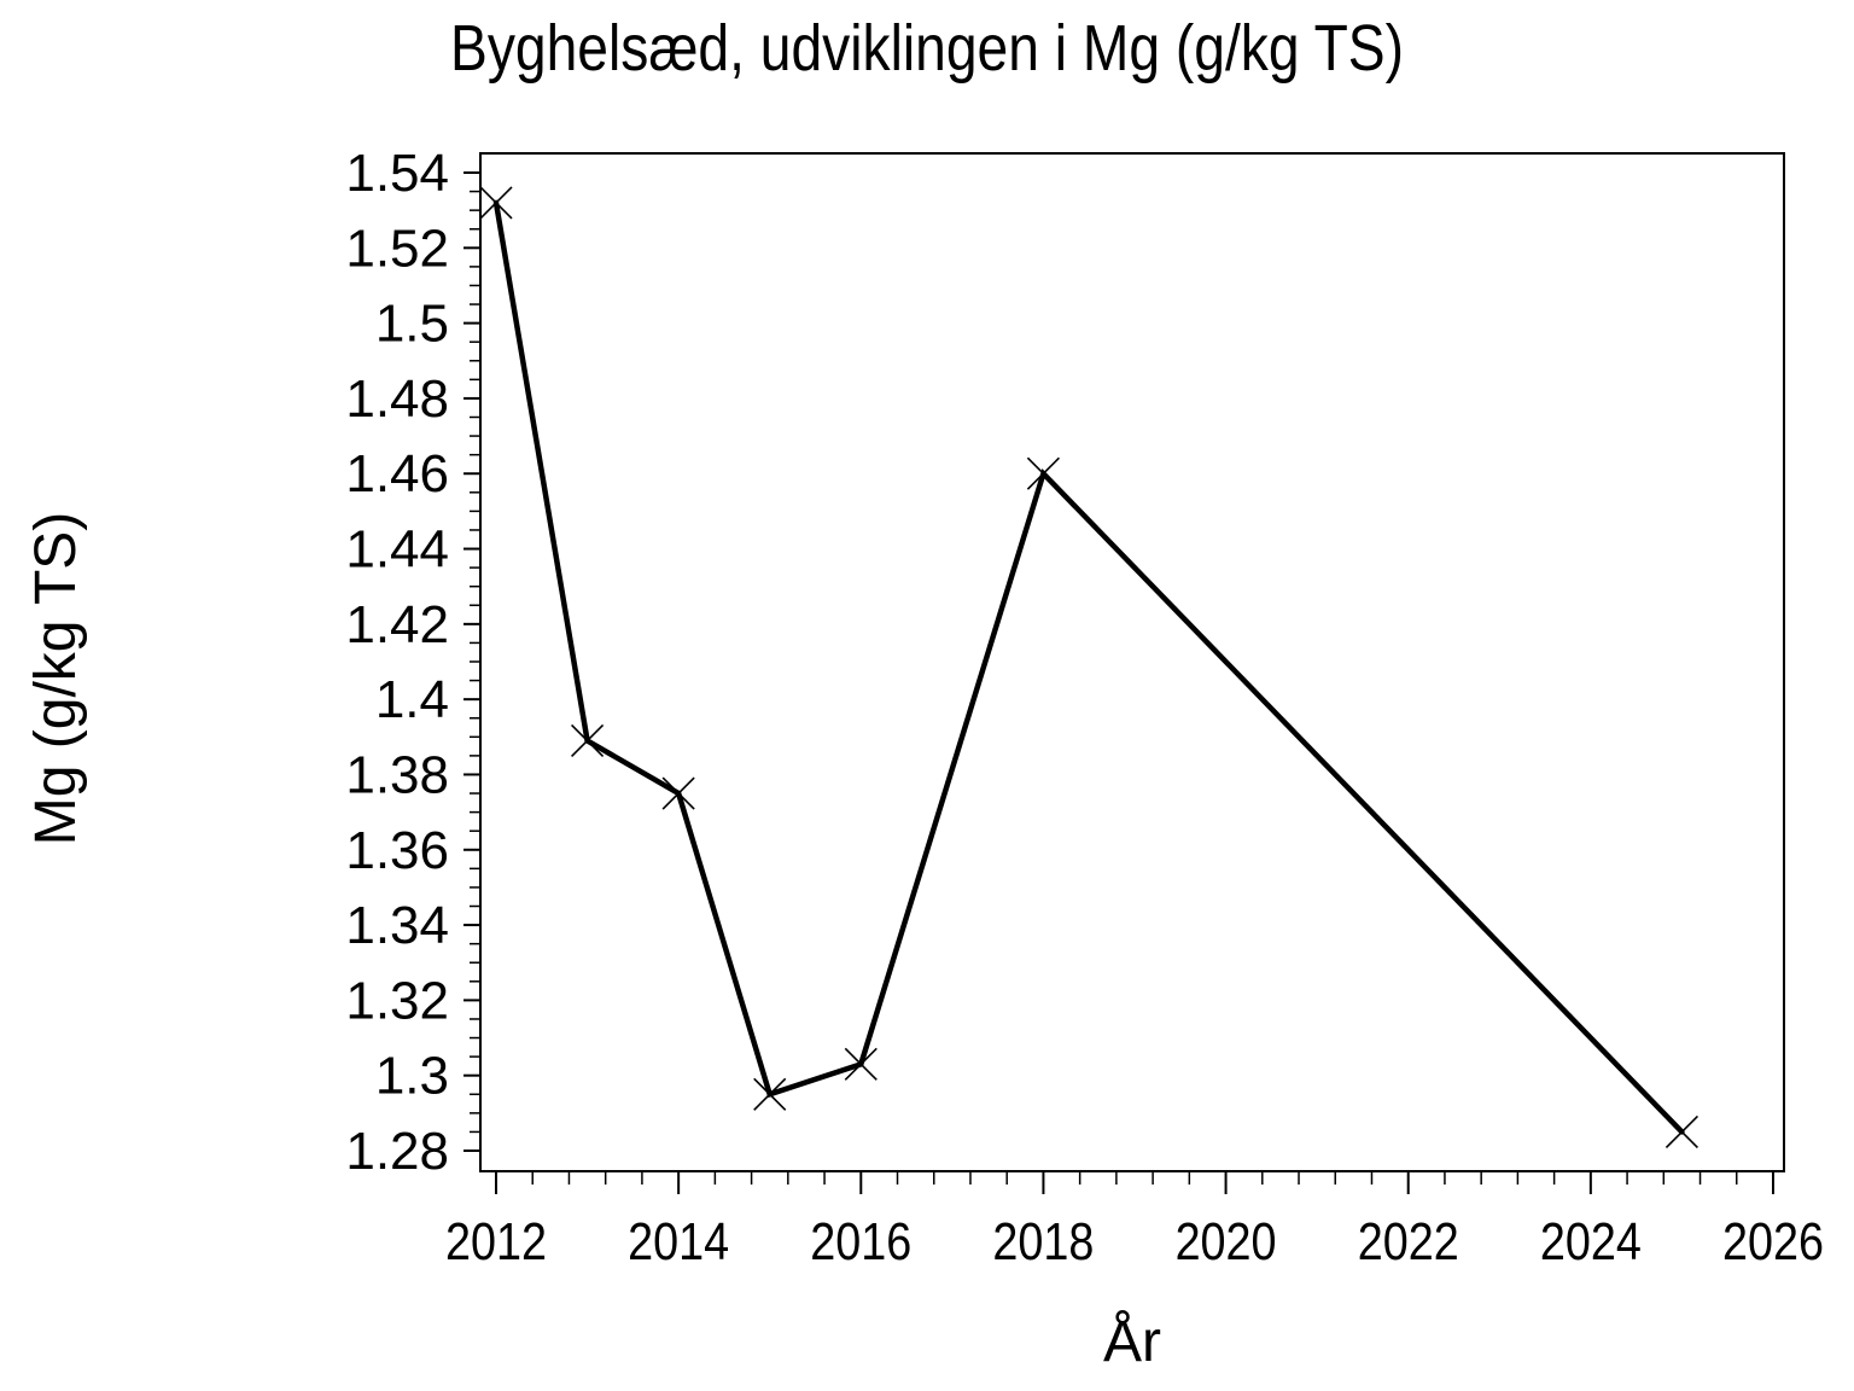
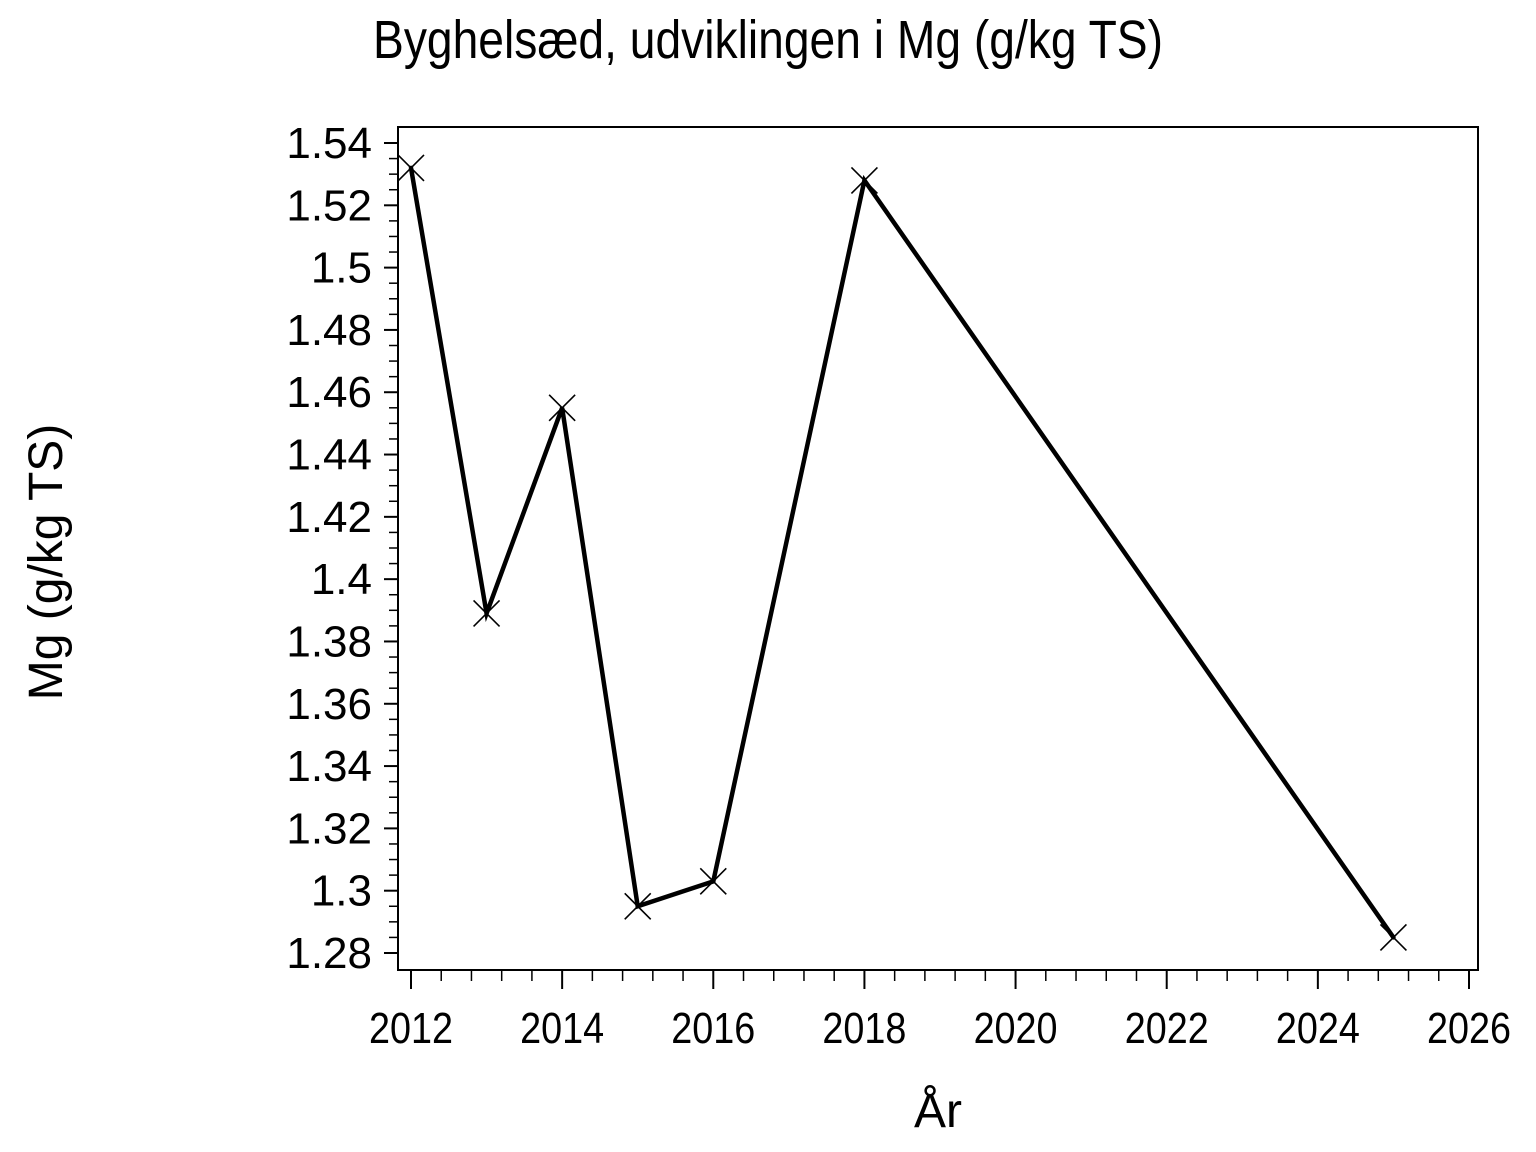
2014: 1.375 -> 1.455
2018: 1.460 -> 1.528
